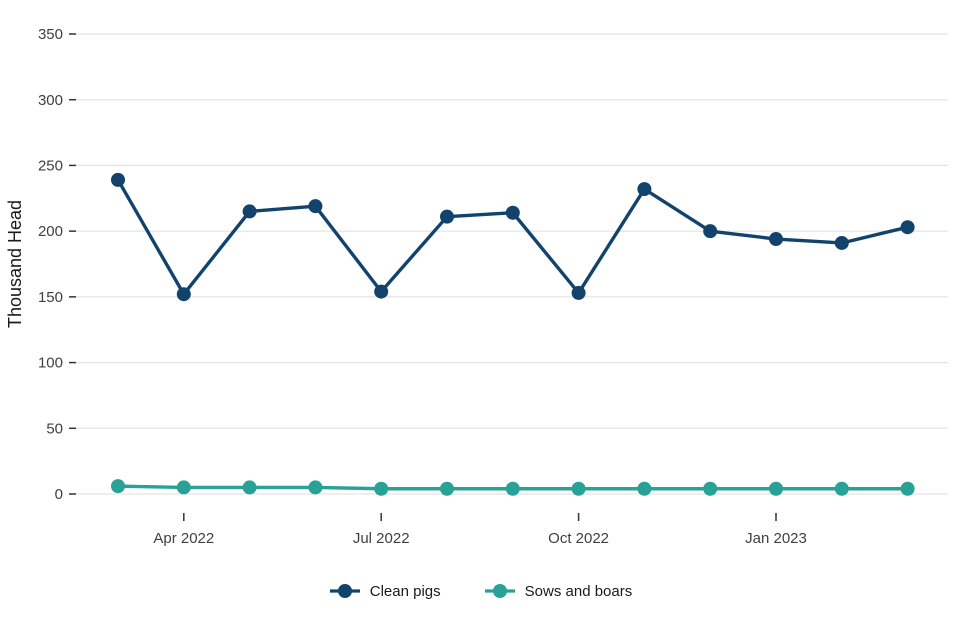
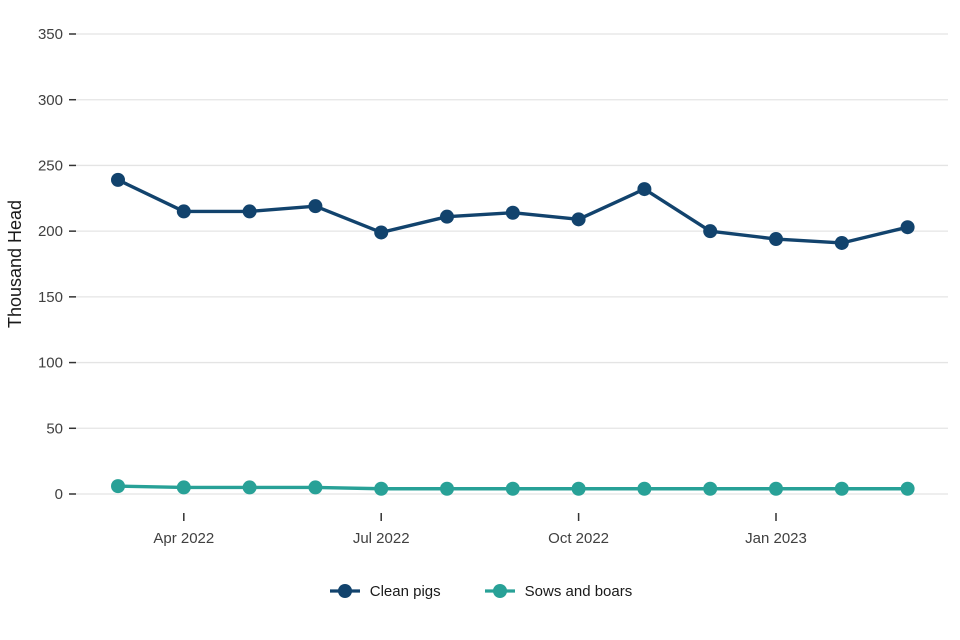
Clean pigs/Apr 2022: 152 -> 215
Clean pigs/Jul 2022: 154 -> 199
Clean pigs/Oct 2022: 153 -> 209
